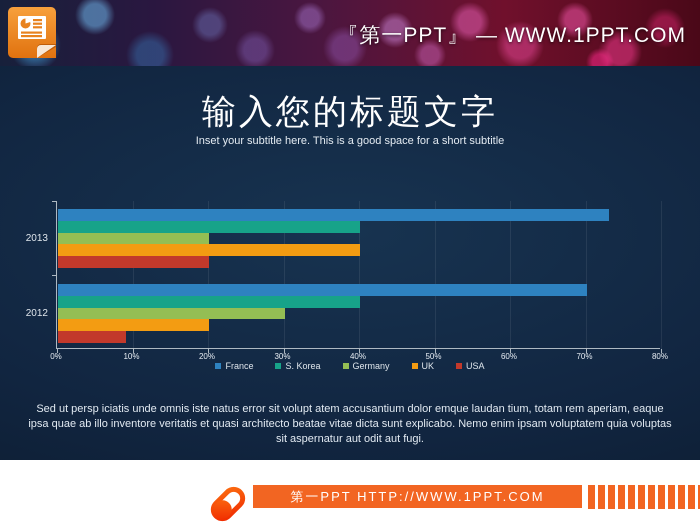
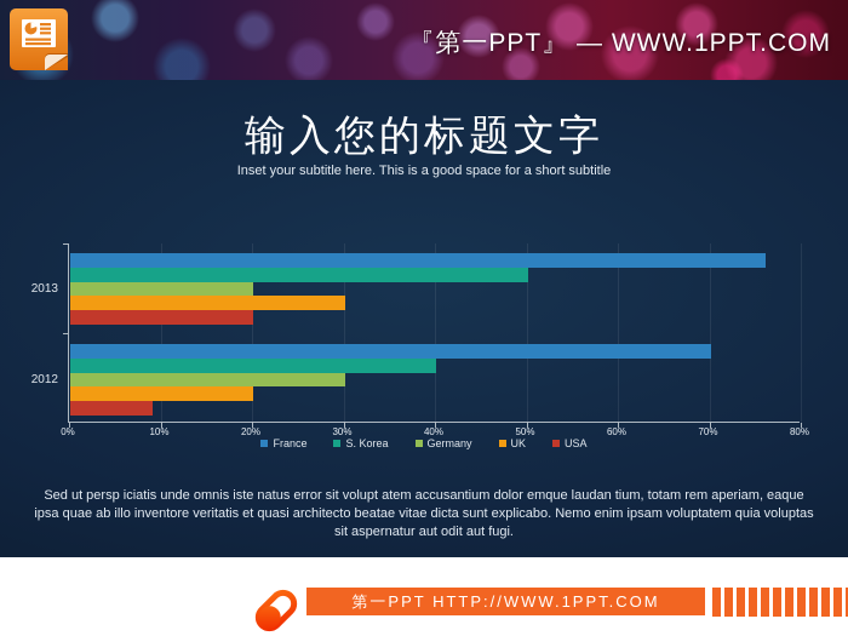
France/2013: 73% -> 76%
S. Korea/2013: 40% -> 50%
UK/2013: 40% -> 30%
